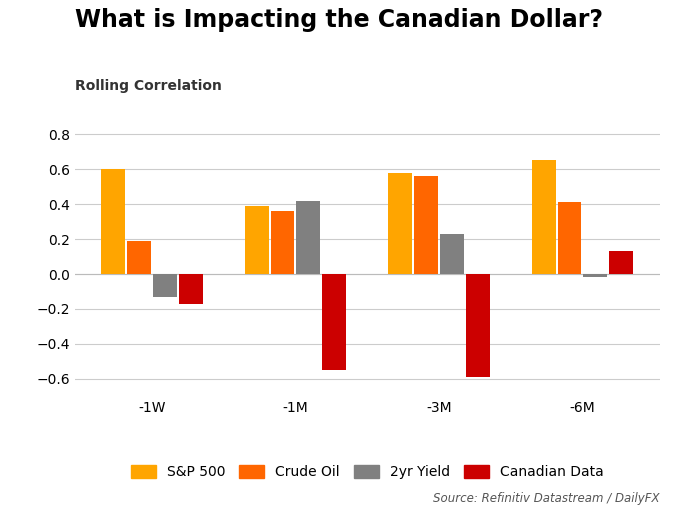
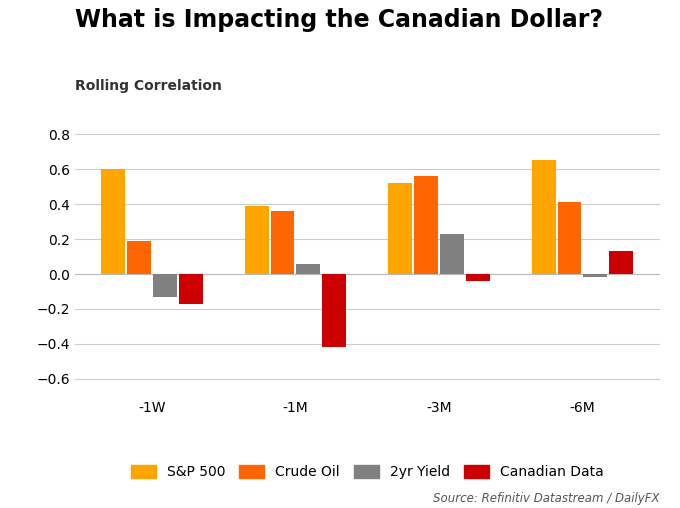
2yr Yield/-1M: 0.42 -> 0.06
Canadian Data/-1M: -0.55 -> -0.42
S&P 500/-3M: 0.58 -> 0.52
Canadian Data/-3M: -0.59 -> -0.04
